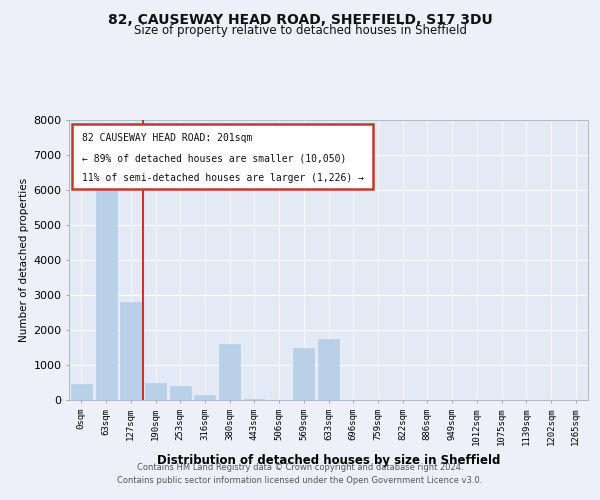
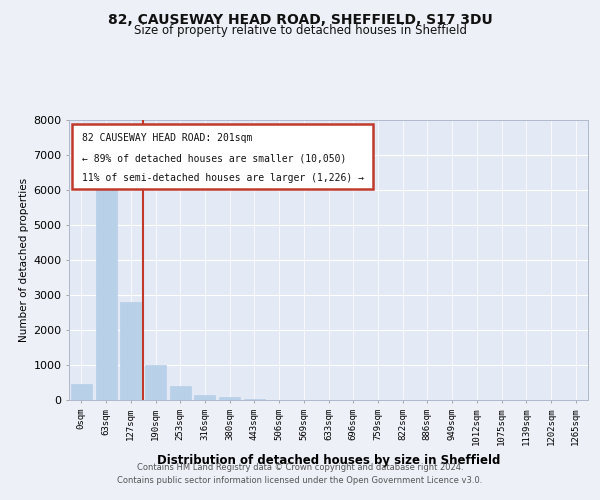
190sqm: 500 -> 1000
380sqm: 1600 -> 80
569sqm: 1500 -> 0
633sqm: 1750 -> 0
